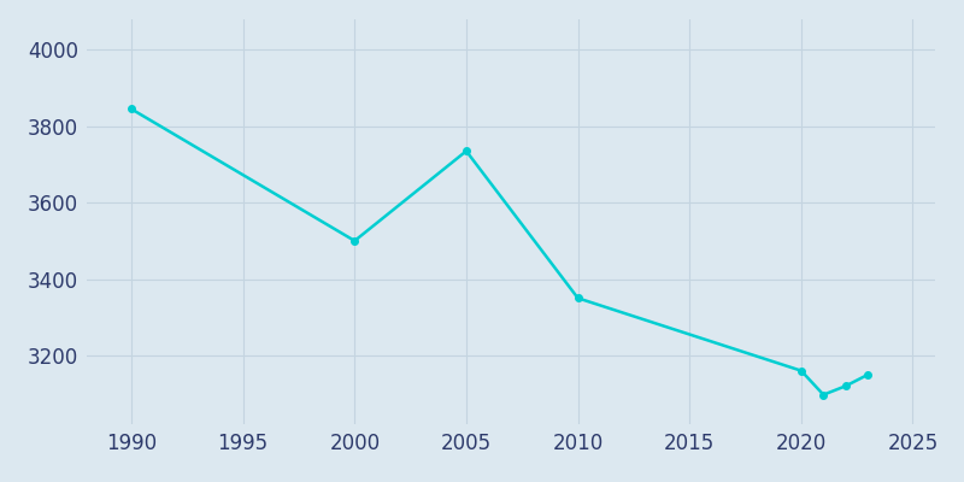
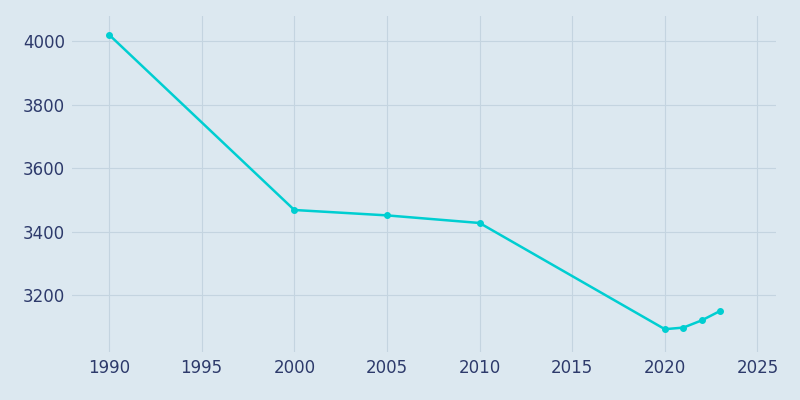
1990: 3845 -> 4021
2000: 3500 -> 3468
2005: 3735 -> 3451
2010: 3350 -> 3427
2020: 3160 -> 3092
